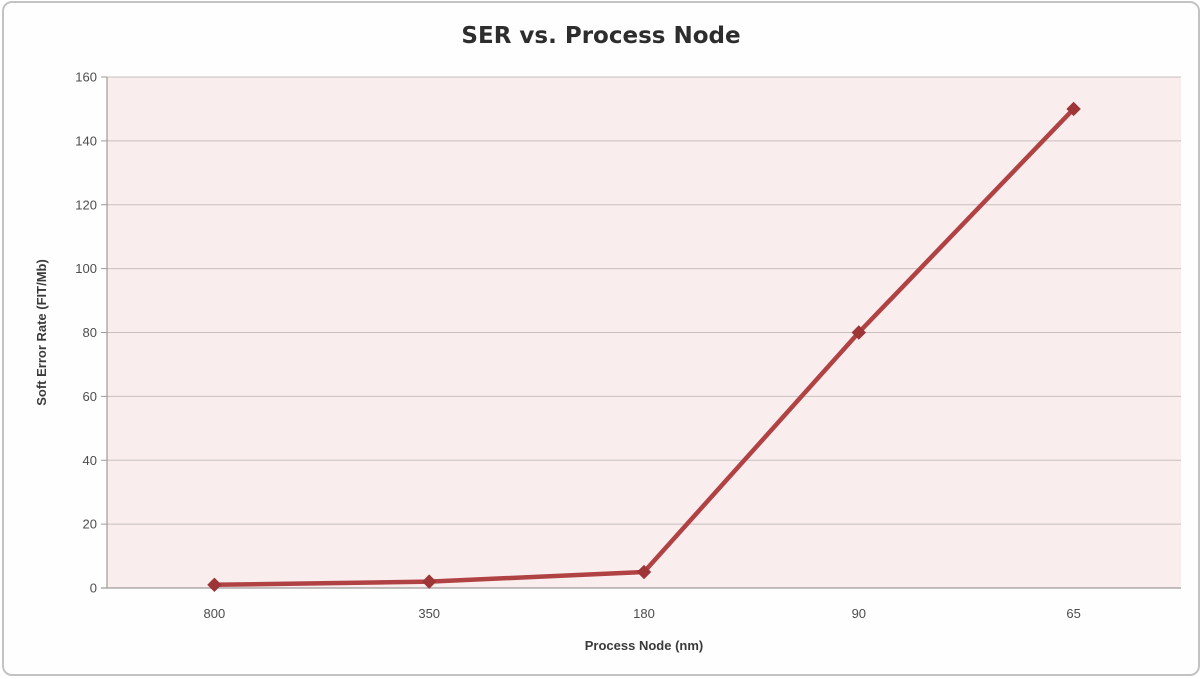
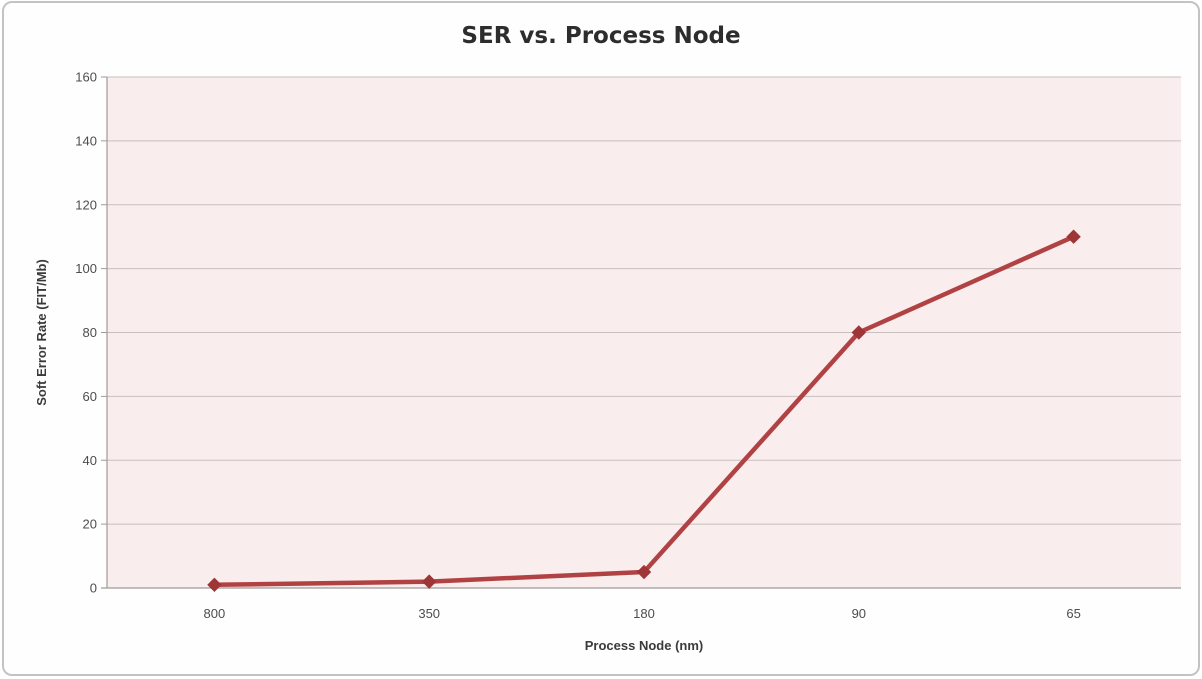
65: 150 -> 110
